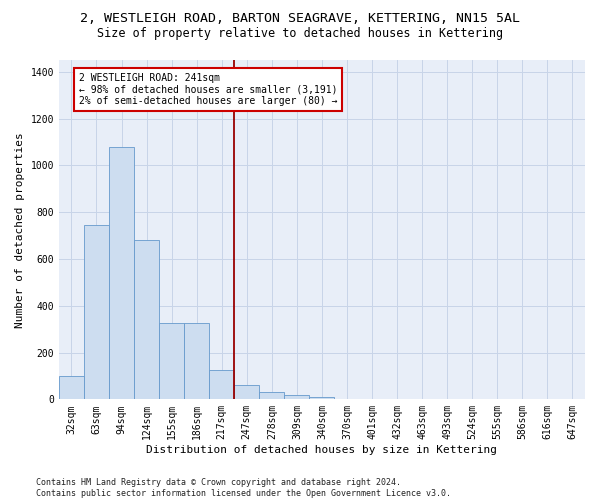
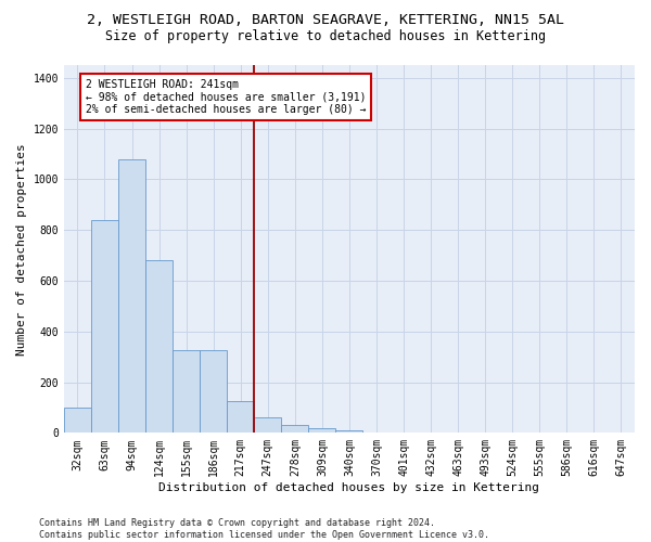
63sqm: 745 -> 840
